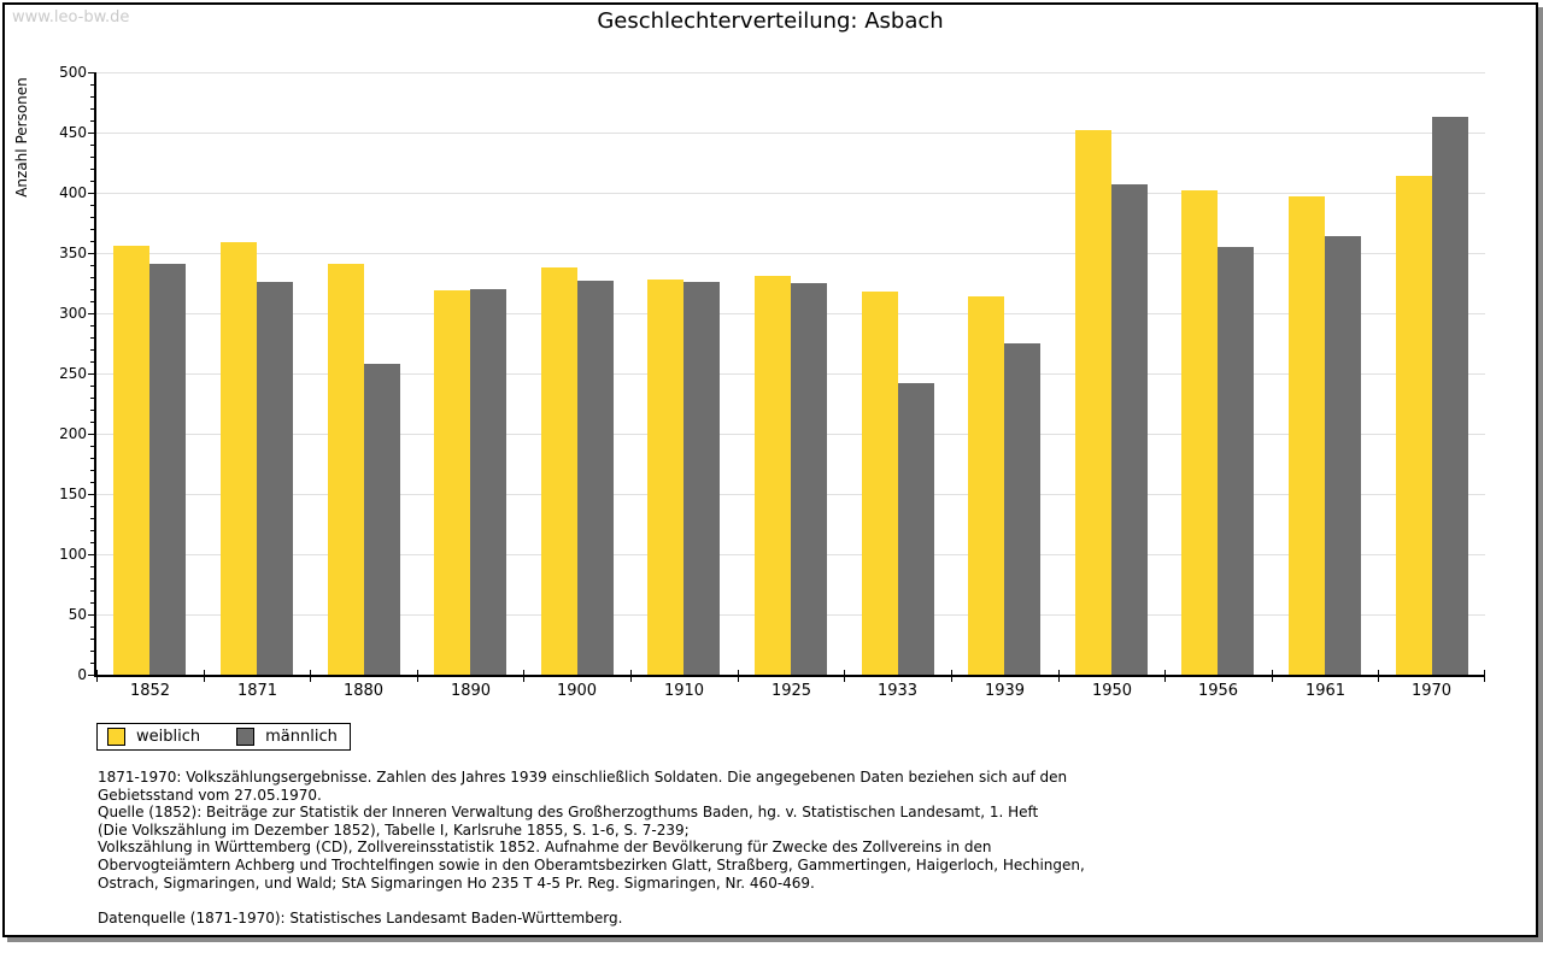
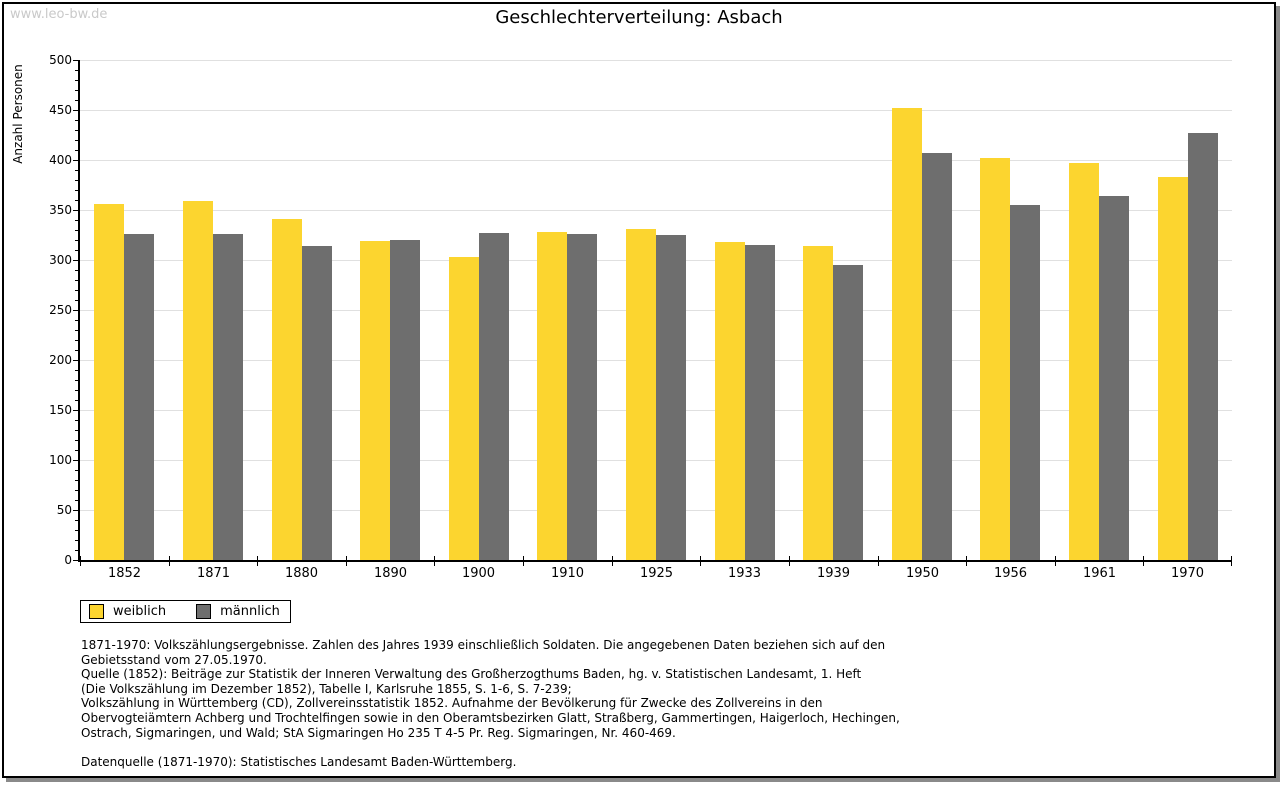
männlich/1852: 341 -> 326
männlich/1880: 258 -> 314
weiblich/1900: 338 -> 303
männlich/1933: 242 -> 315
männlich/1939: 275 -> 295
weiblich/1970: 414 -> 383
männlich/1970: 463 -> 427
